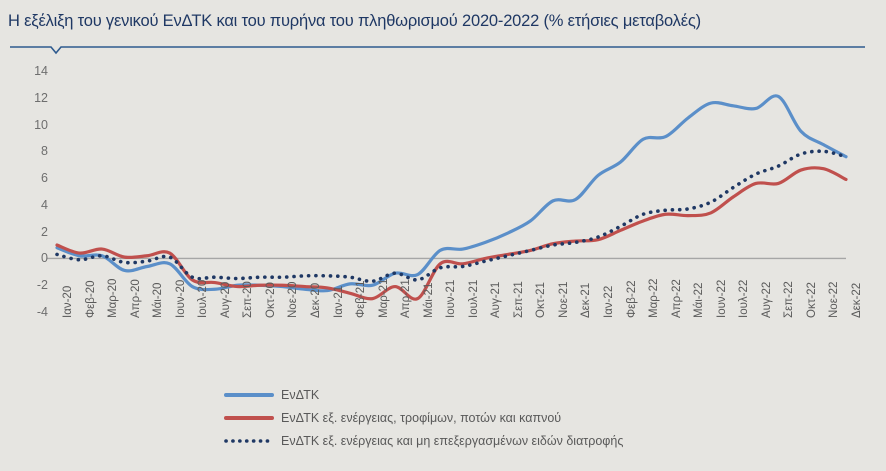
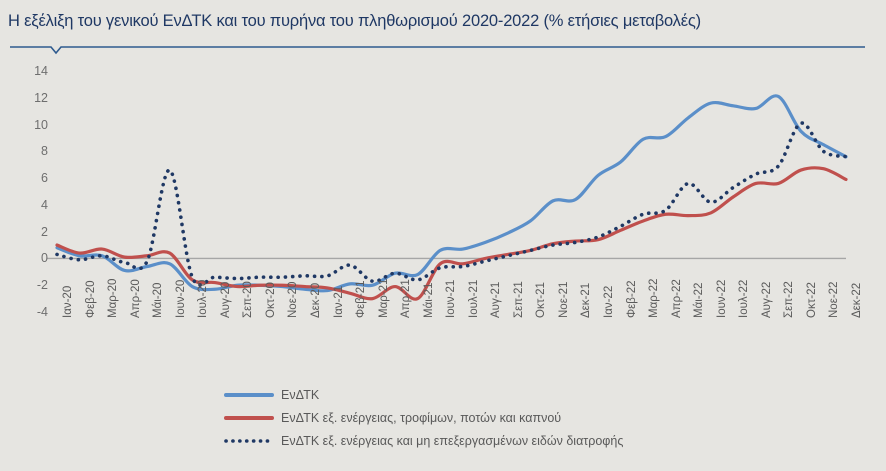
ΕνΔΤΚ εξ. ενέργειας και μη επεξεργασμένων ειδών διατροφής/Ιουν-20: 0.1 -> 6.6
ΕνΔΤΚ εξ. ενέργειας και μη επεξεργασμένων ειδών διατροφής/Φεβ-21: -1.4 -> -0.5
ΕνΔΤΚ εξ. ενέργειας και μη επεξεργασμένων ειδών διατροφής/Μάι-22: 3.7 -> 5.6
ΕνΔΤΚ εξ. ενέργειας και μη επεξεργασμένων ειδών διατροφής/Οκτ-22: 7.8 -> 10.1
